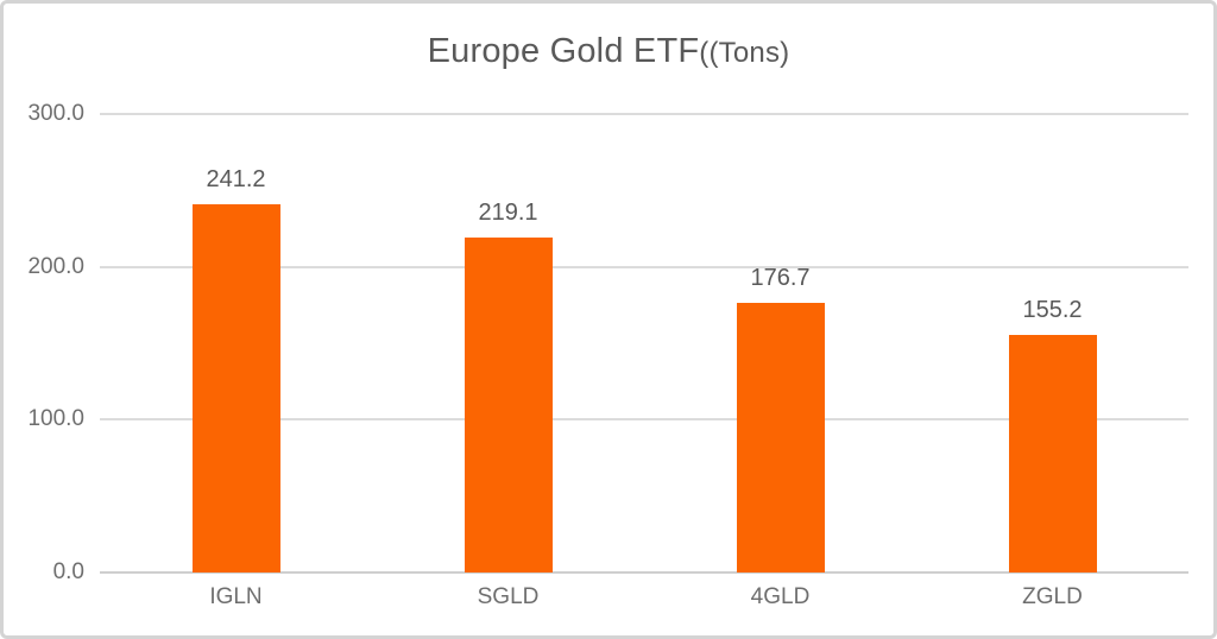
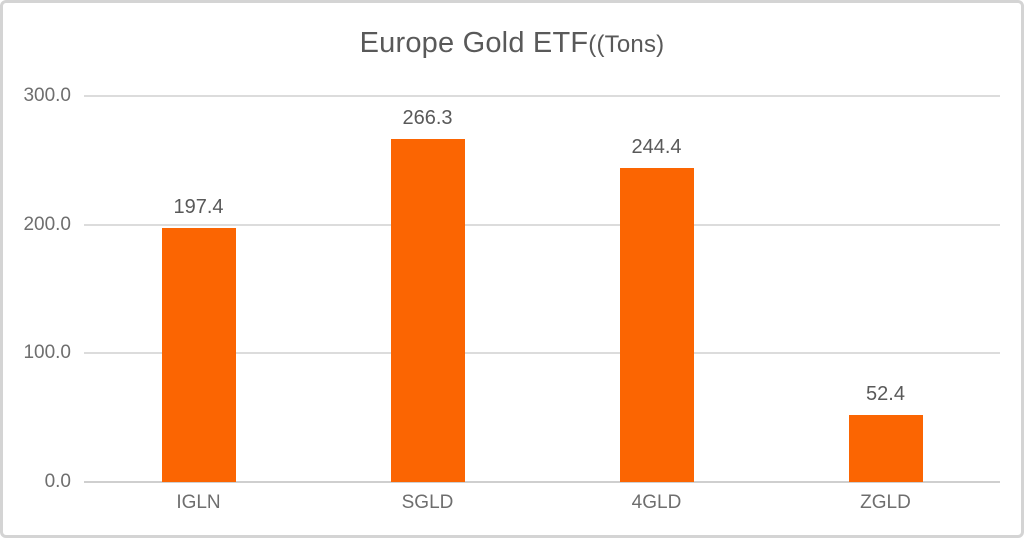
IGLN: 241.2 -> 197.4
SGLD: 219.1 -> 266.3
4GLD: 176.7 -> 244.4
ZGLD: 155.2 -> 52.4
